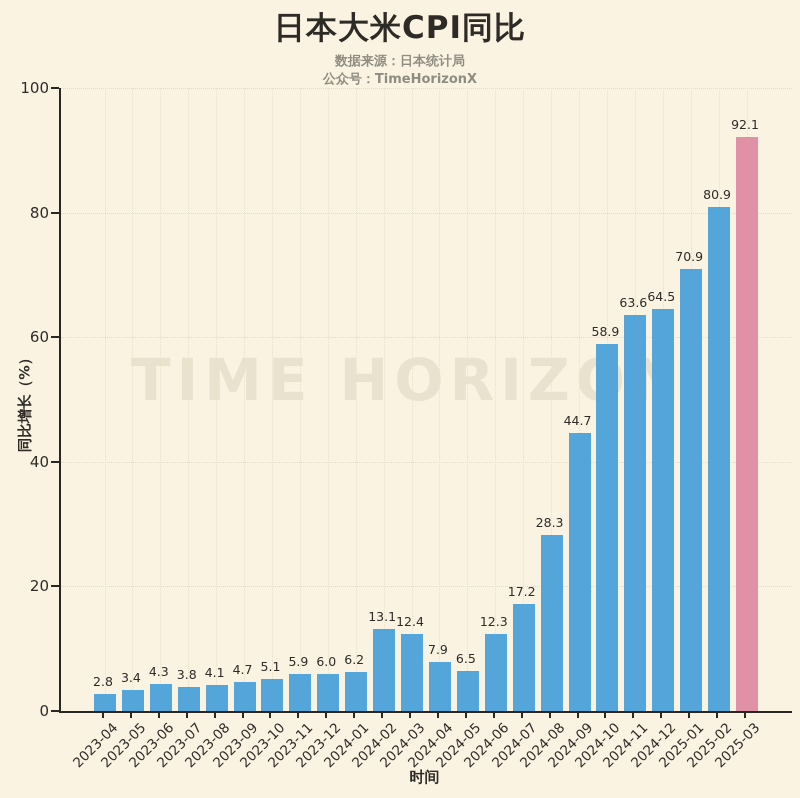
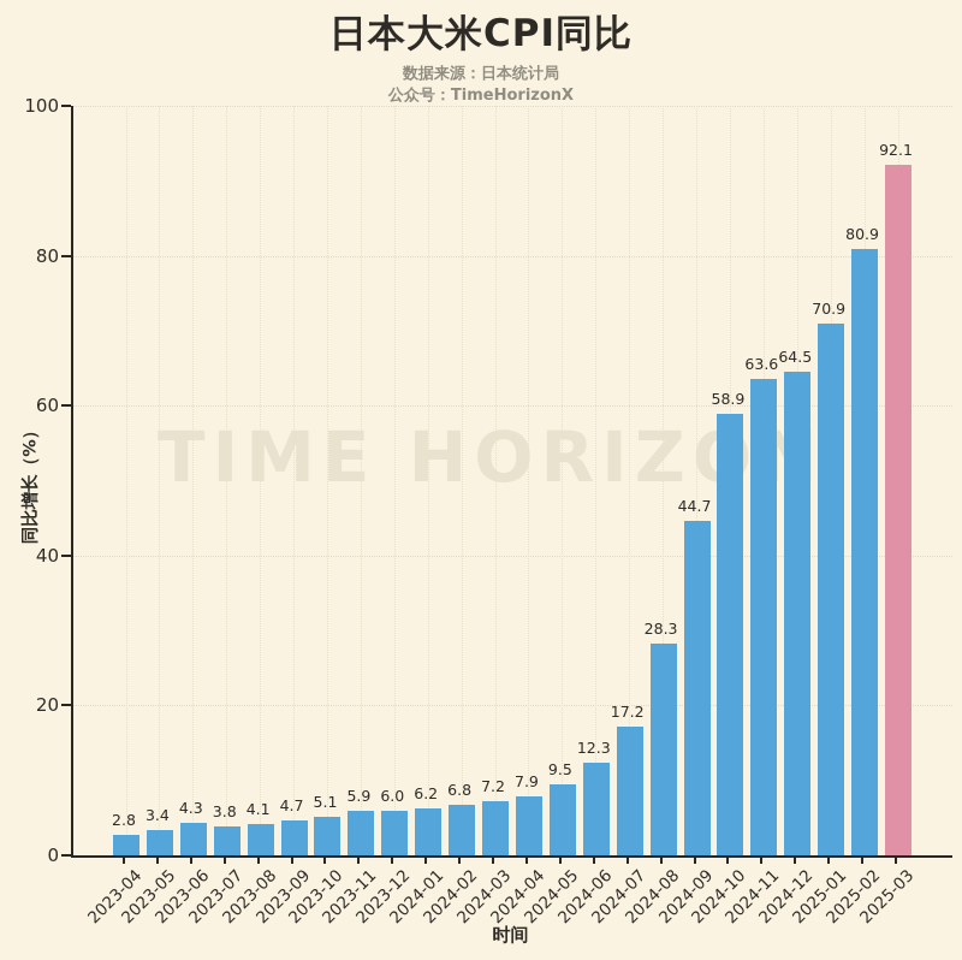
2024-02: 13.1 -> 6.8
2024-03: 12.4 -> 7.2
2024-05: 6.5 -> 9.5
